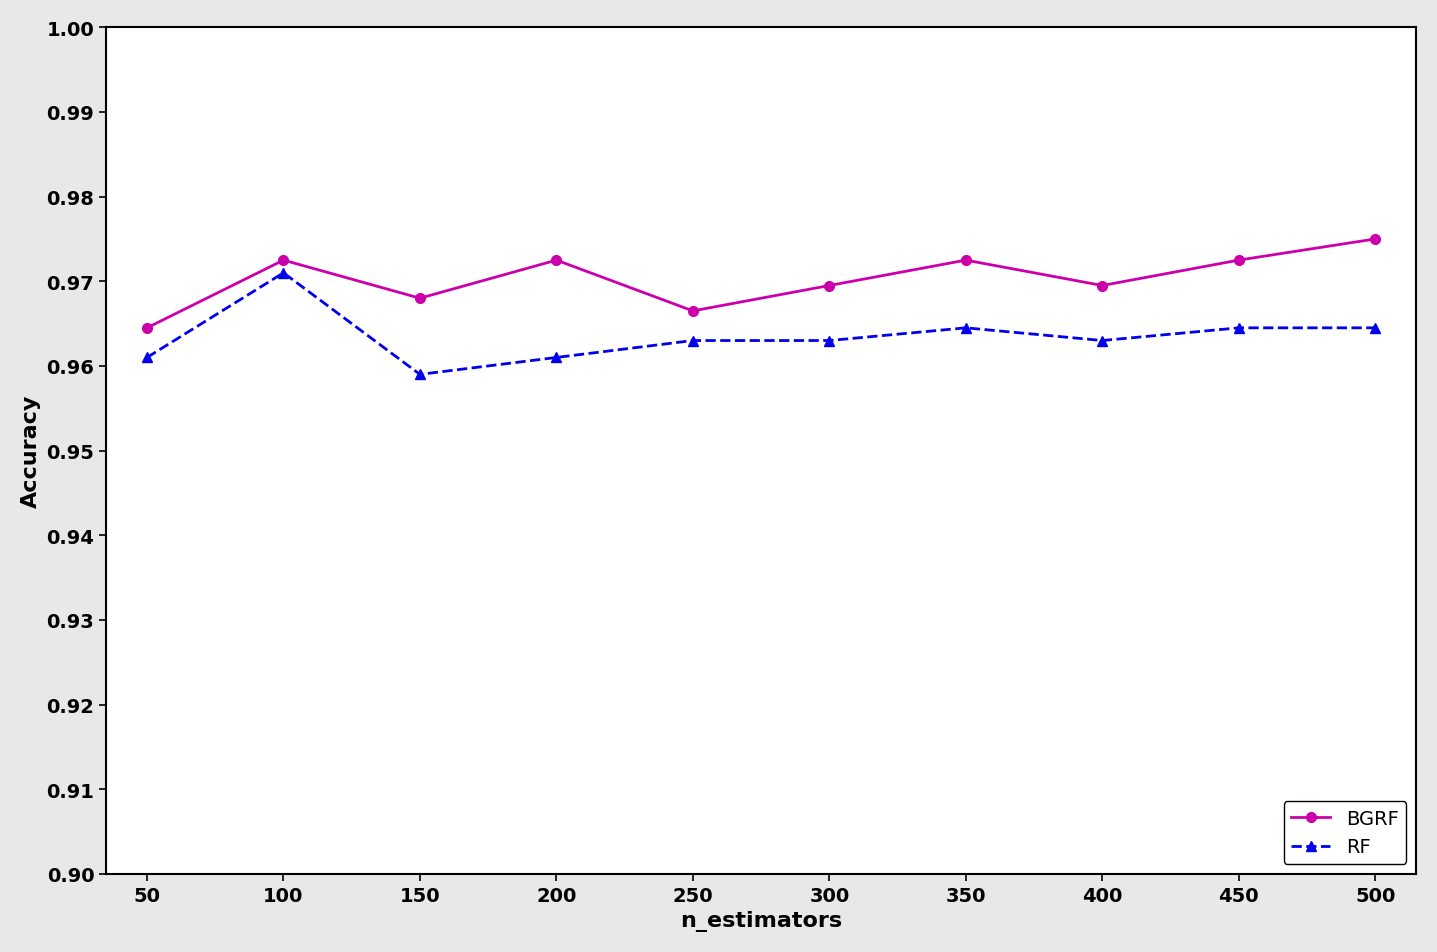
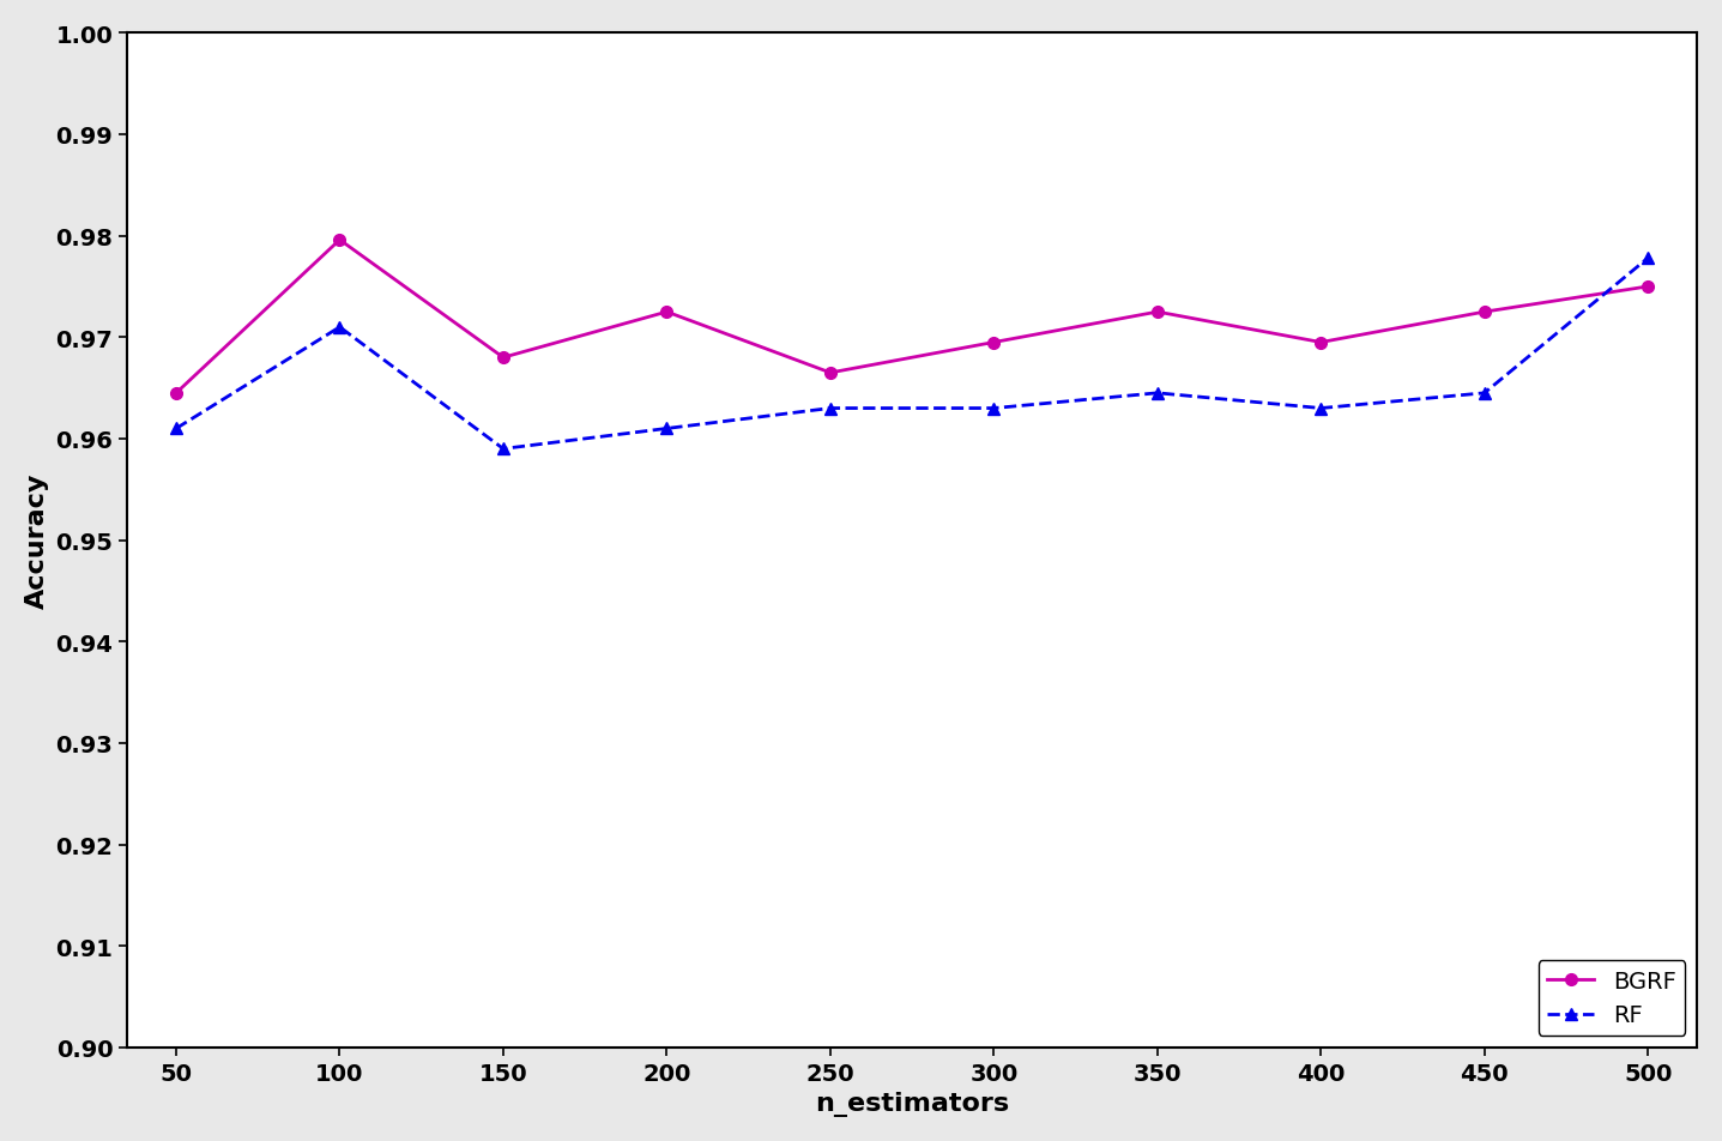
BGRF/100: 0.9725 -> 0.9796
RF/500: 0.9645 -> 0.9778
